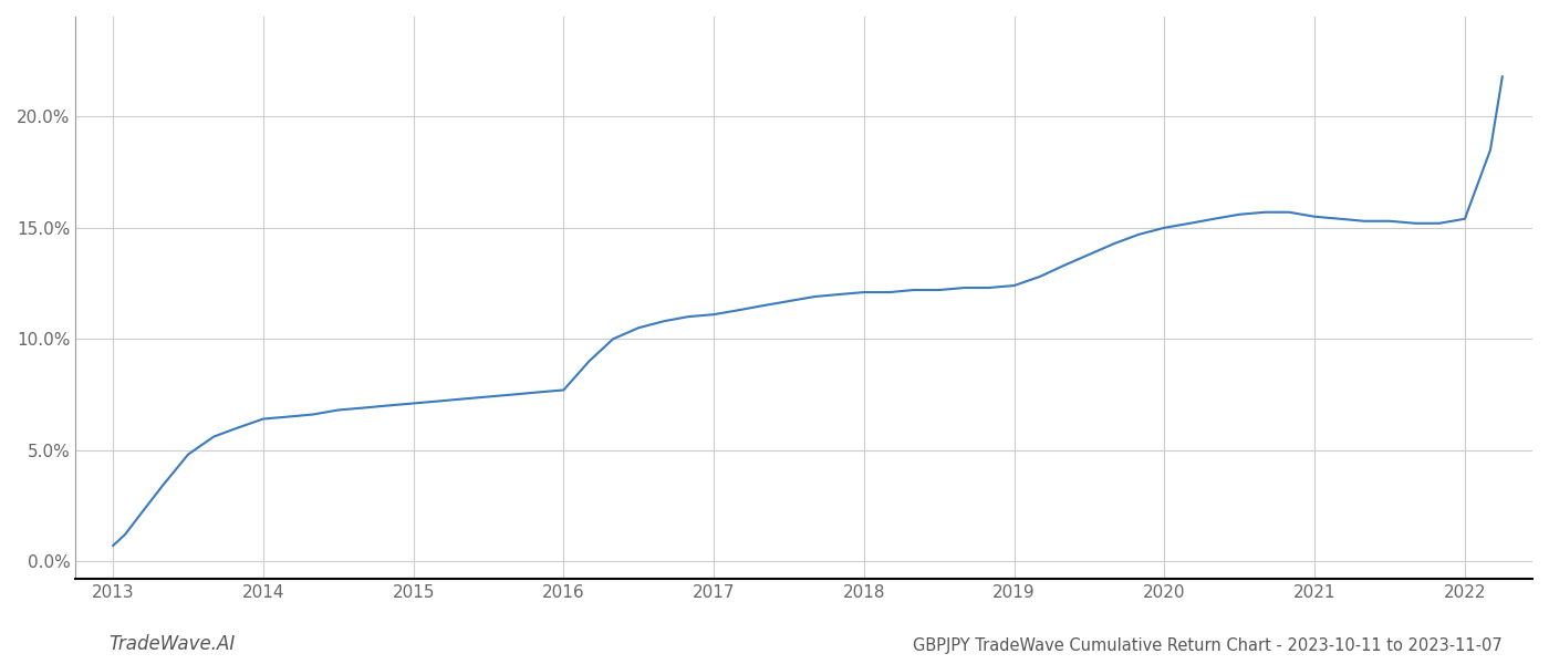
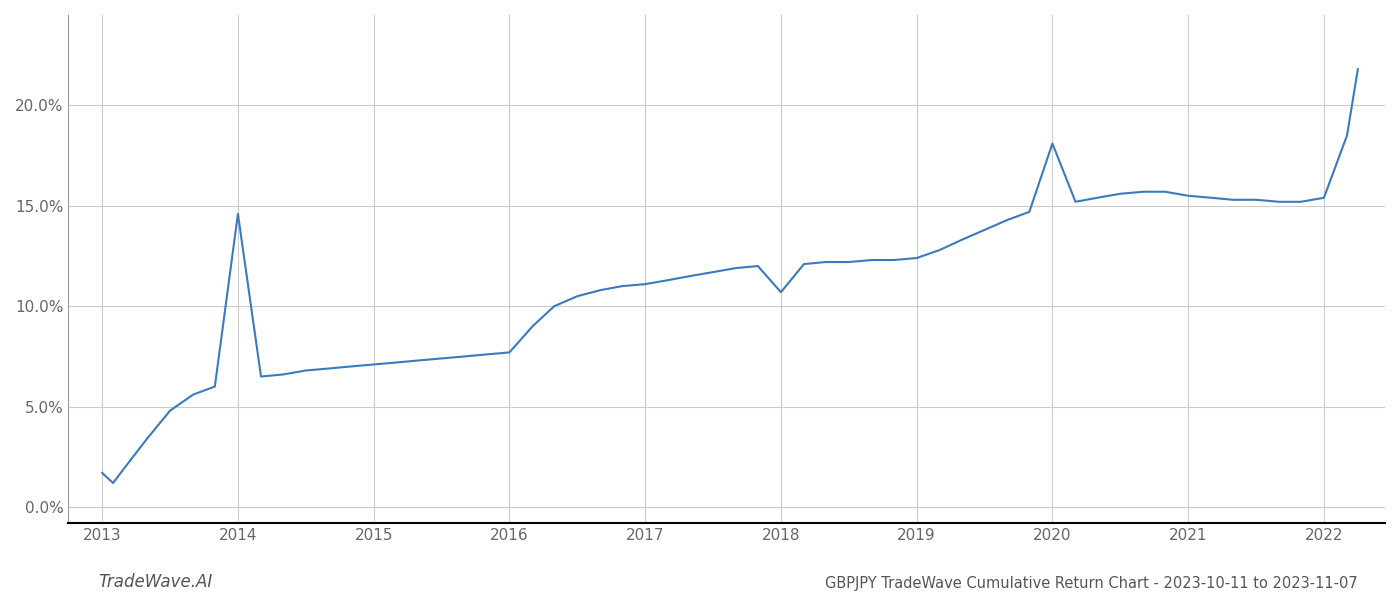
2013: 0.7% -> 1.7%
2014: 6.4% -> 14.6%
2018: 12.1% -> 10.7%
2020: 15.0% -> 18.1%
